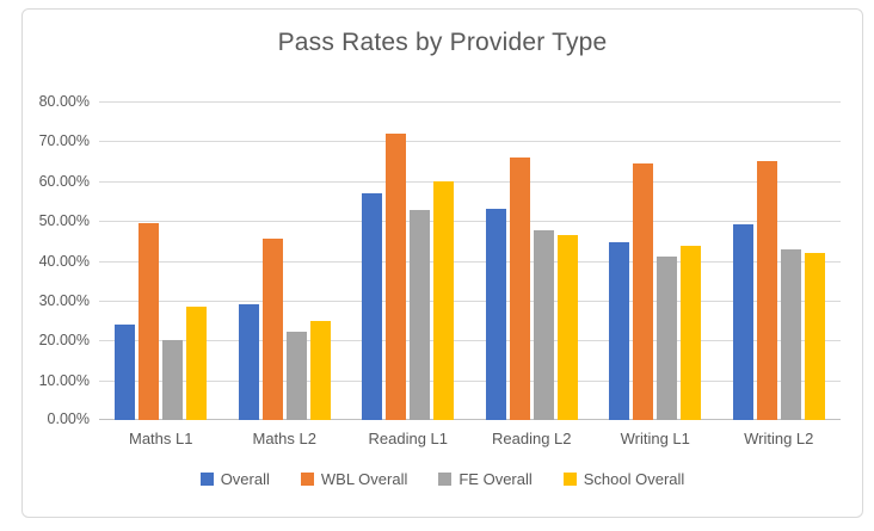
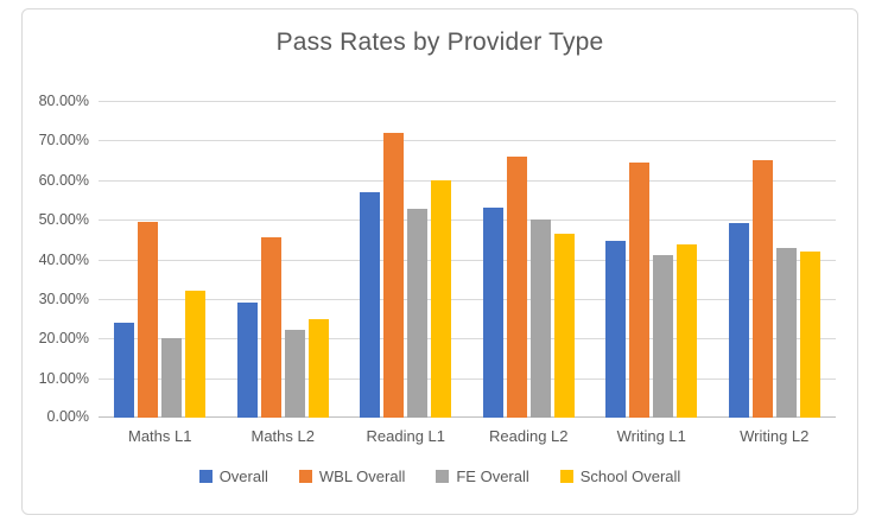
School Overall/Maths L1: 28% -> 32%
FE Overall/Reading L2: 48% -> 50%
